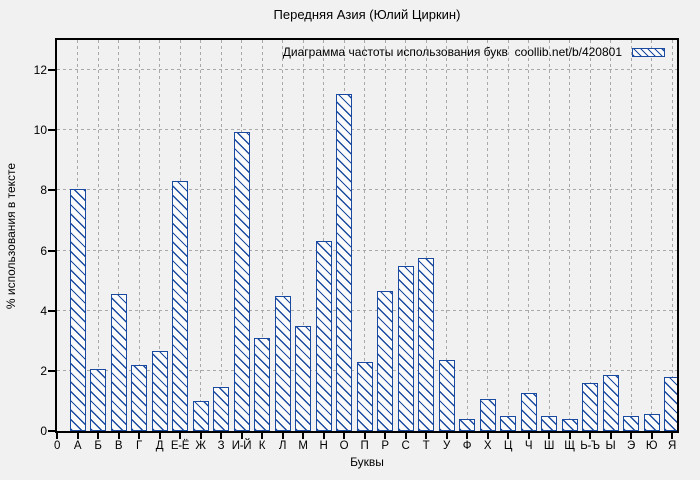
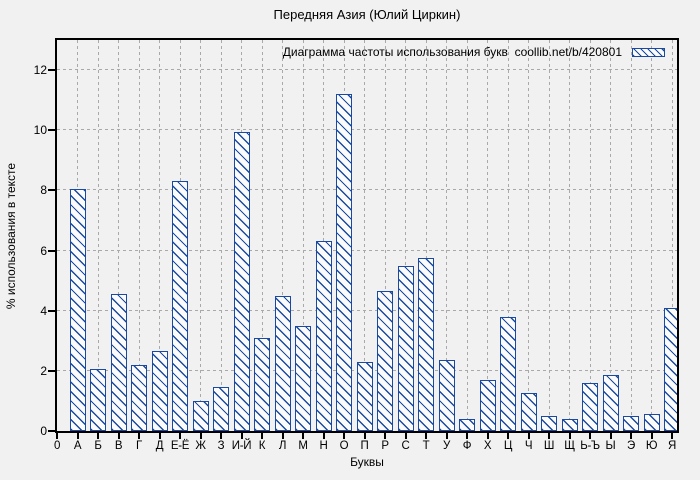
Х: 1.1 -> 1.7
Ц: 0.5 -> 3.8
Я: 1.8 -> 4.1
